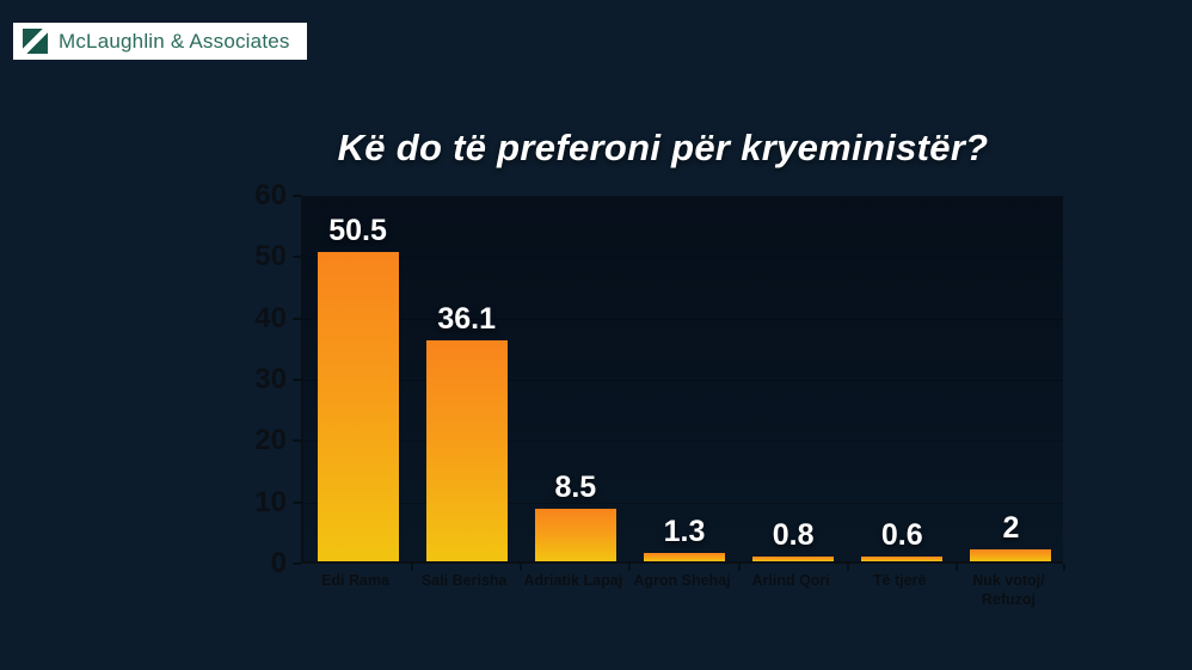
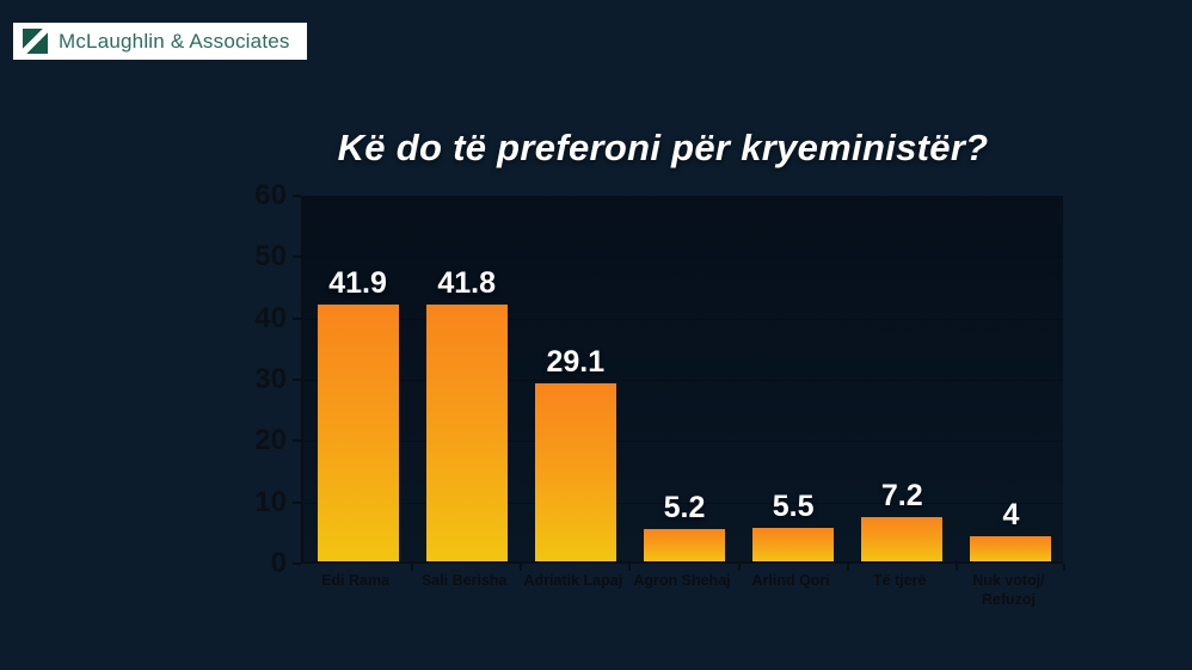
Edi Rama: 50.5 -> 41.9
Sali Berisha: 36.1 -> 41.8
Adriatik Lapaj: 8.5 -> 29.1
Agron Shehaj: 1.3 -> 5.2
Arlind Qori: 0.8 -> 5.5
Të tjerë: 0.6 -> 7.2
Nuk votoj/ Refuzoj: 2 -> 4
